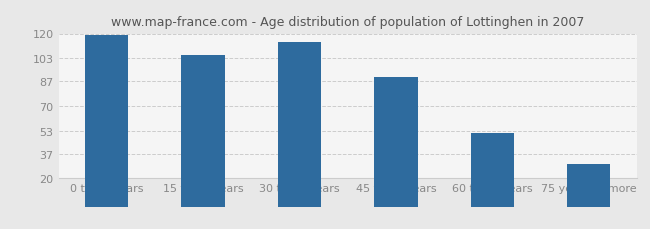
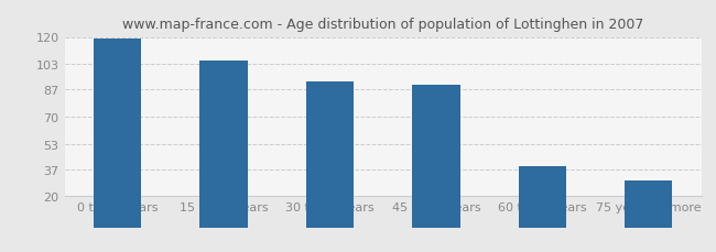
30 to 44 years: 114 -> 92
60 to 74 years: 51 -> 39
